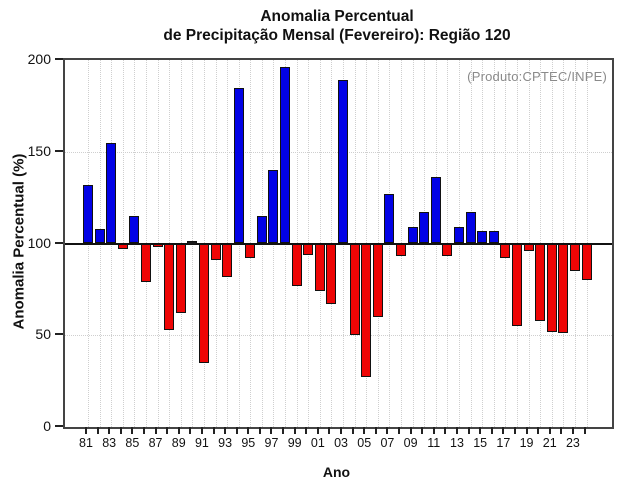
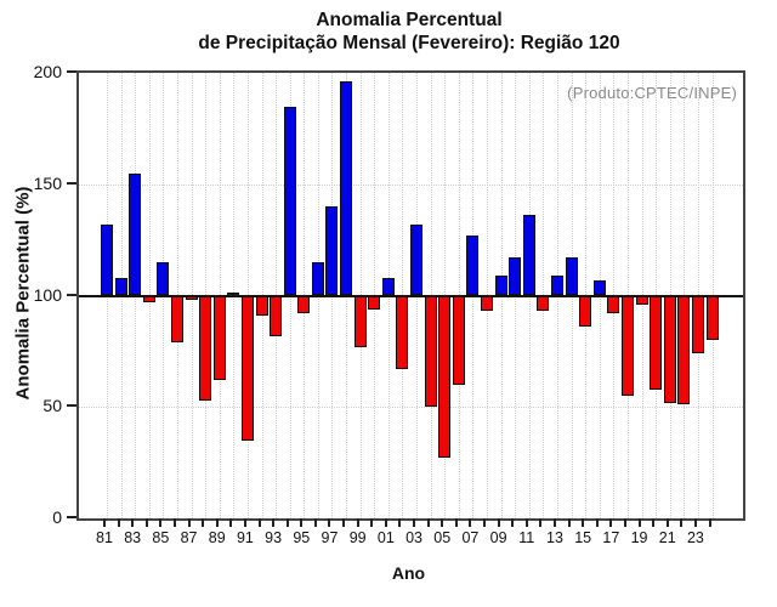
01: 74 -> 108
03: 189 -> 132
15: 107 -> 86
23: 85 -> 74
